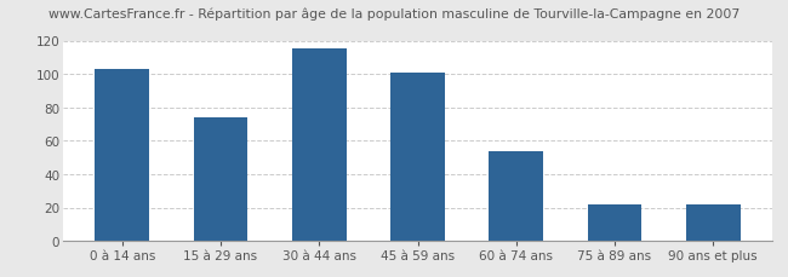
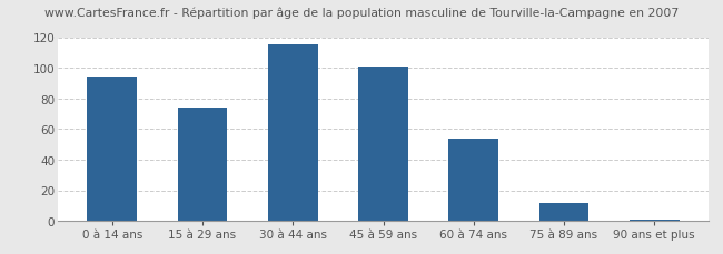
0 à 14 ans: 103 -> 94
75 à 89 ans: 22 -> 12
90 ans et plus: 22 -> 1
